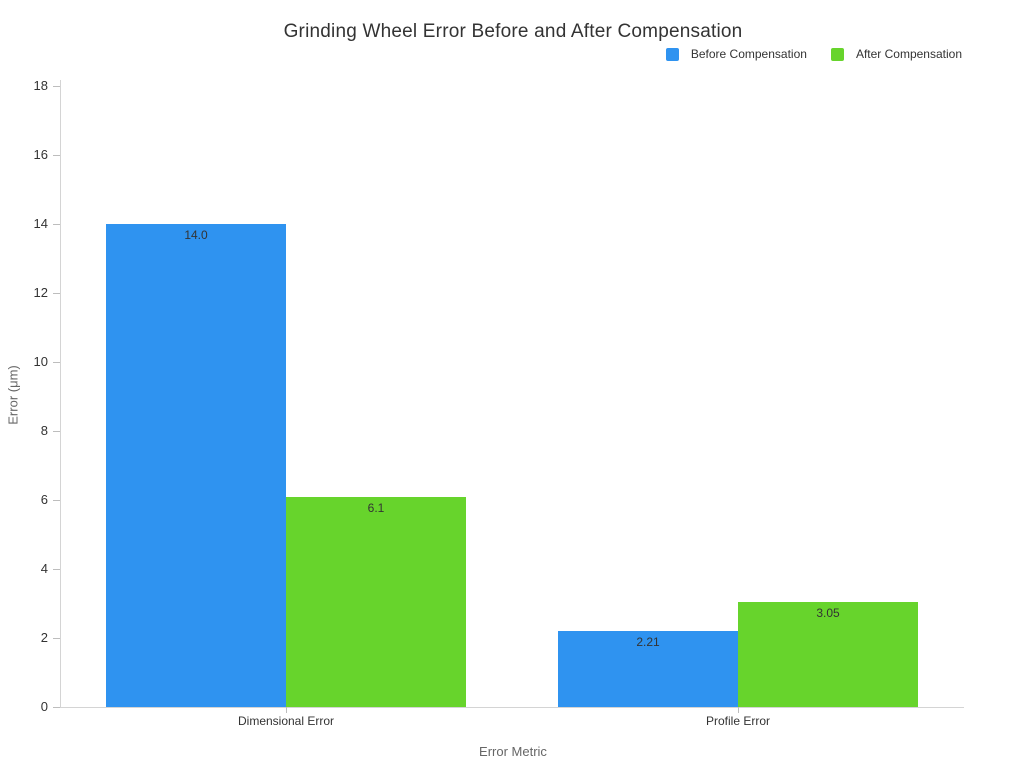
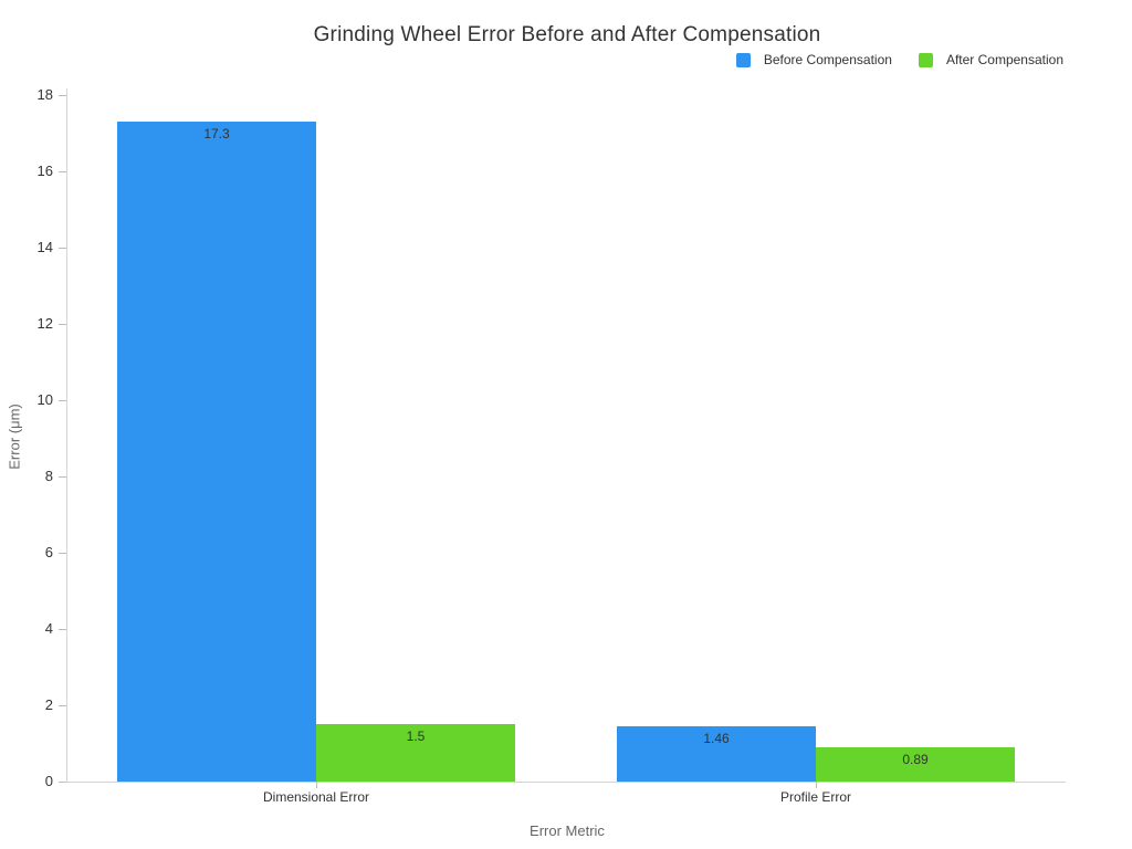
Before Compensation/Dimensional Error: 14.0 -> 17.3
After Compensation/Dimensional Error: 6.1 -> 1.5
Before Compensation/Profile Error: 2.21 -> 1.46
After Compensation/Profile Error: 3.05 -> 0.89
